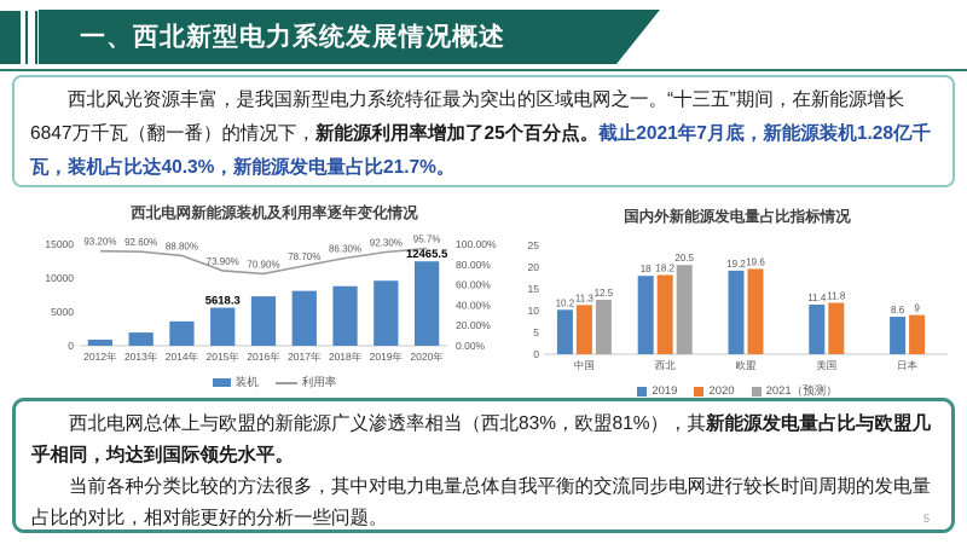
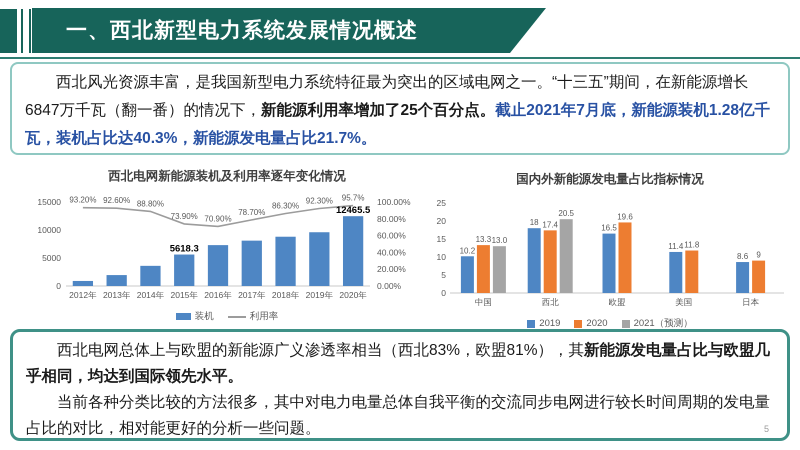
国内外新能源发电量占比指标情况/2020/中国: 11.3 -> 13.3
国内外新能源发电量占比指标情况/2021（预测）/中国: 12.5 -> 13.0
国内外新能源发电量占比指标情况/2020/西北: 18.2 -> 17.4
国内外新能源发电量占比指标情况/2019/欧盟: 19.2 -> 16.5
